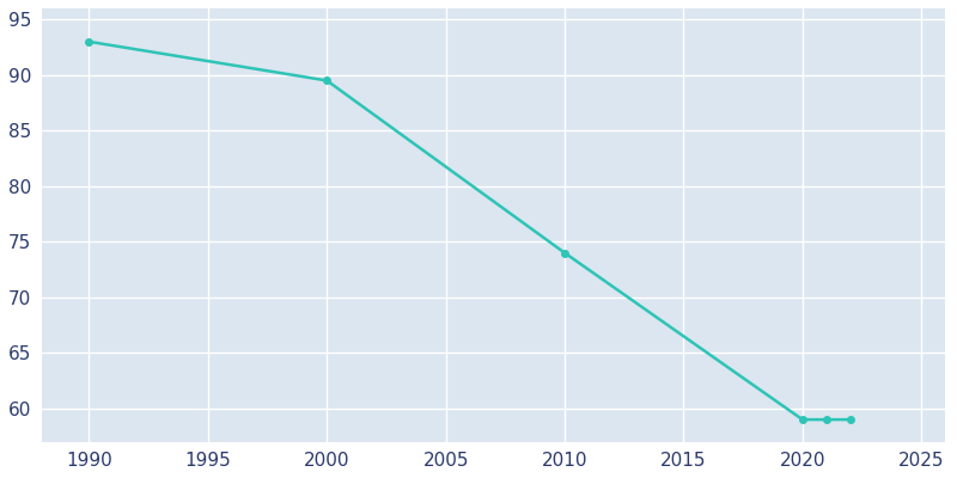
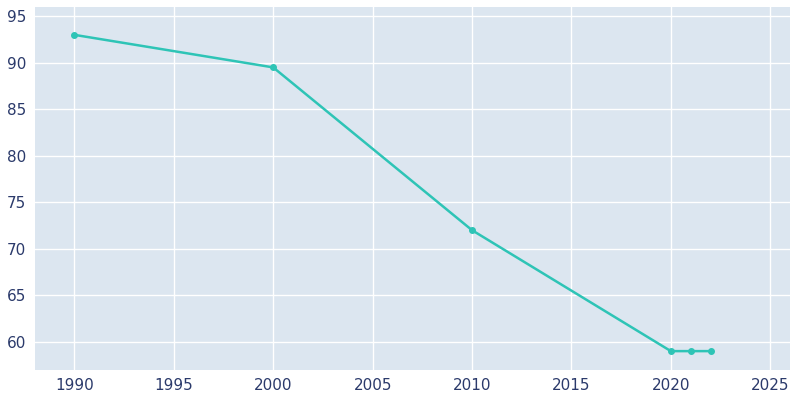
2010: 74.0 -> 72.0
